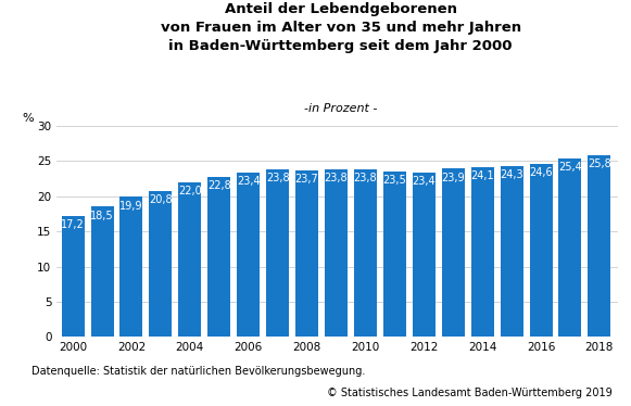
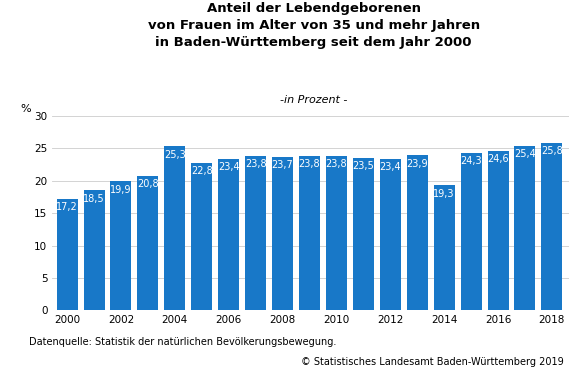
2004: 22,0 -> 25,3
2014: 24,1 -> 19,3
